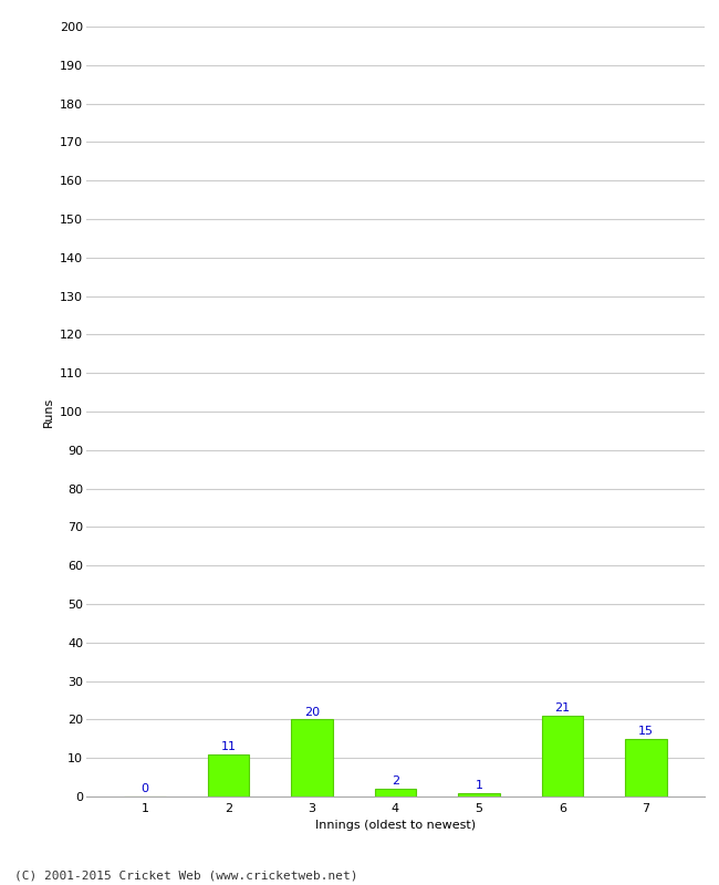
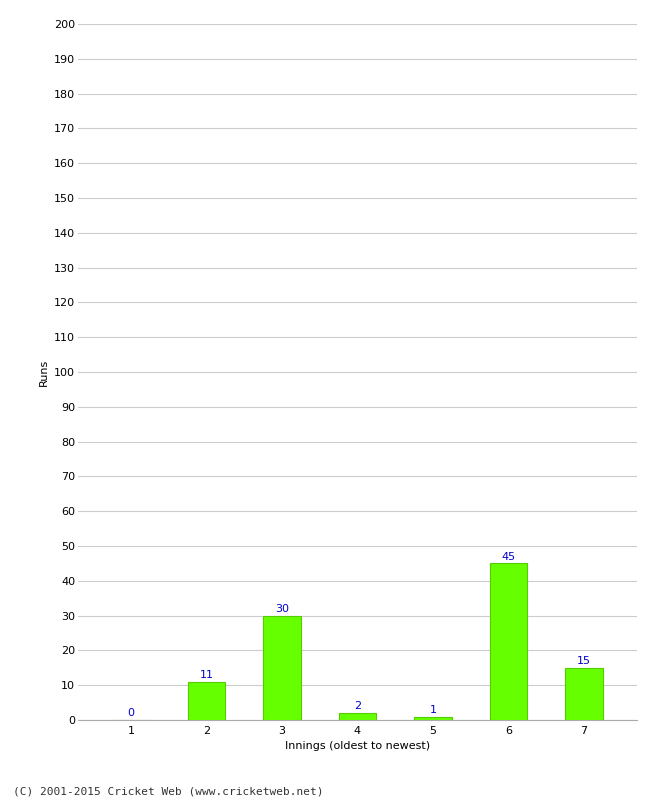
3: 20 -> 30
6: 21 -> 45
